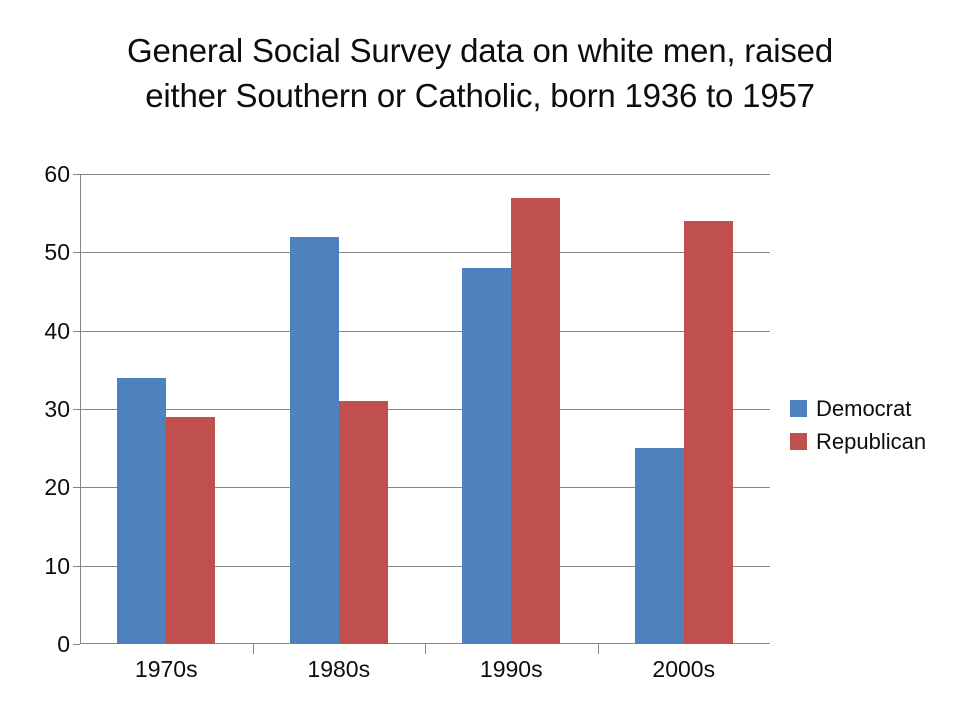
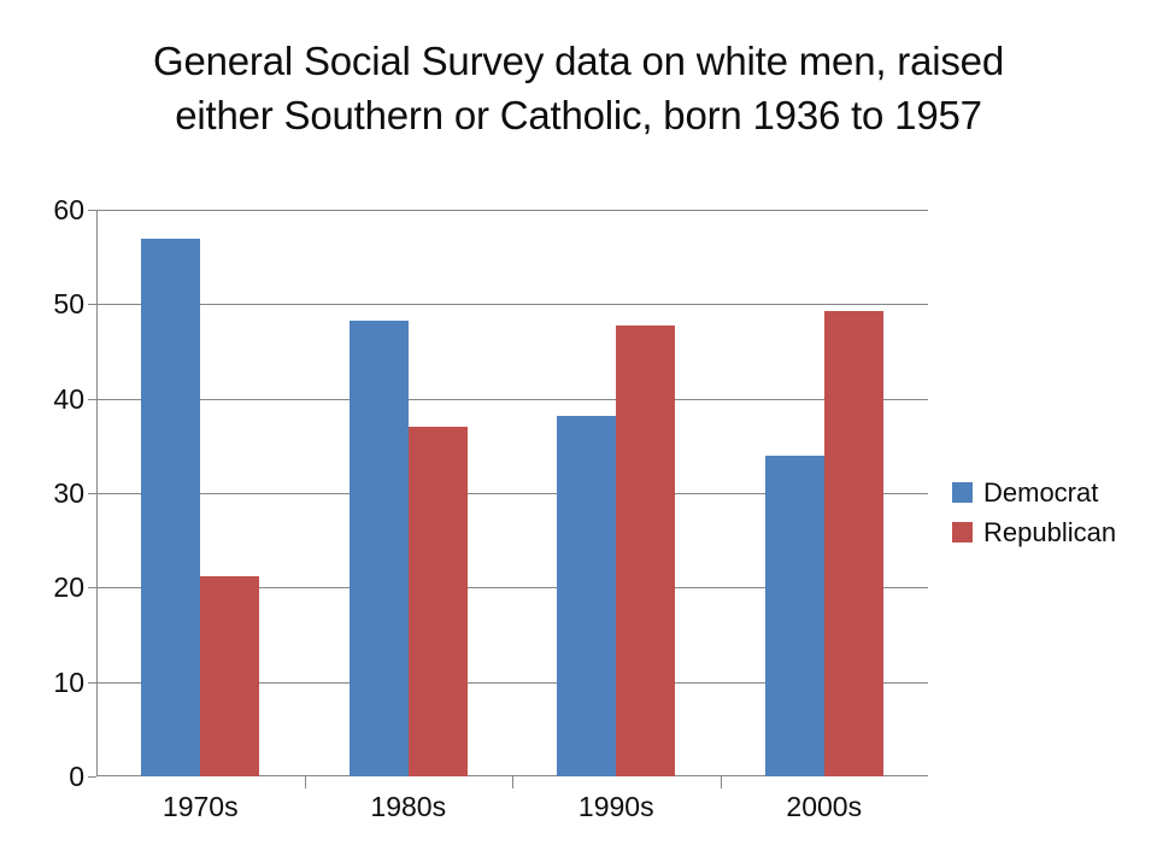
Democrat/1970s: 34 -> 57
Republican/1970s: 29 -> 21
Democrat/1980s: 52 -> 48
Republican/1980s: 31 -> 37
Democrat/1990s: 48 -> 38
Republican/1990s: 57 -> 48
Democrat/2000s: 25 -> 34
Republican/2000s: 54 -> 49
